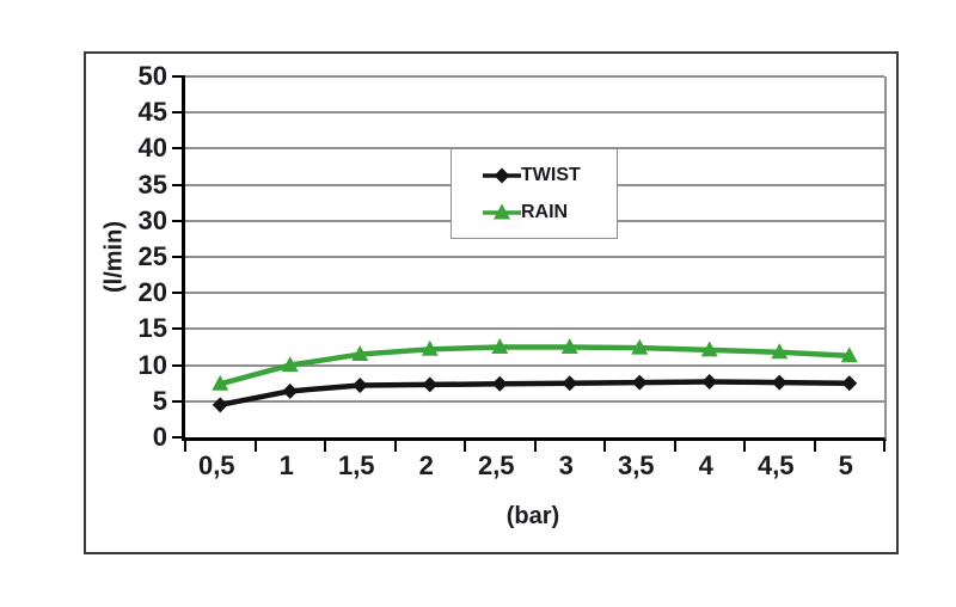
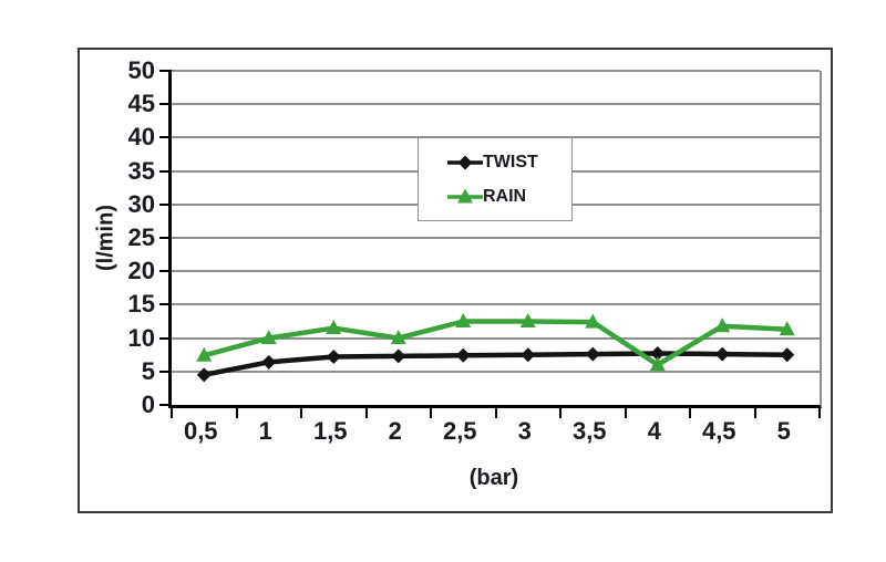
RAIN/2: 12 -> 10
RAIN/4: 12 -> 6
